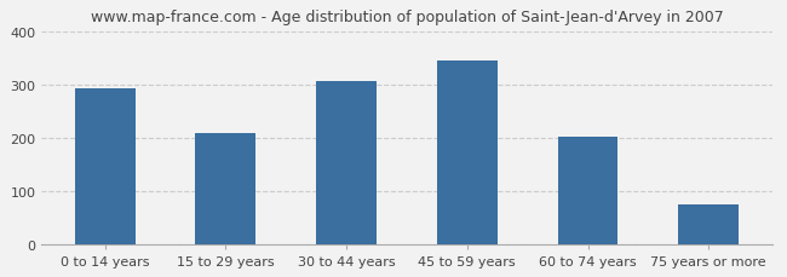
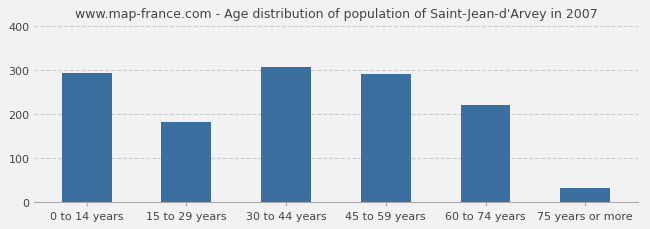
15 to 29 years: 209 -> 180
45 to 59 years: 344 -> 290
60 to 74 years: 202 -> 220
75 years or more: 75 -> 30
